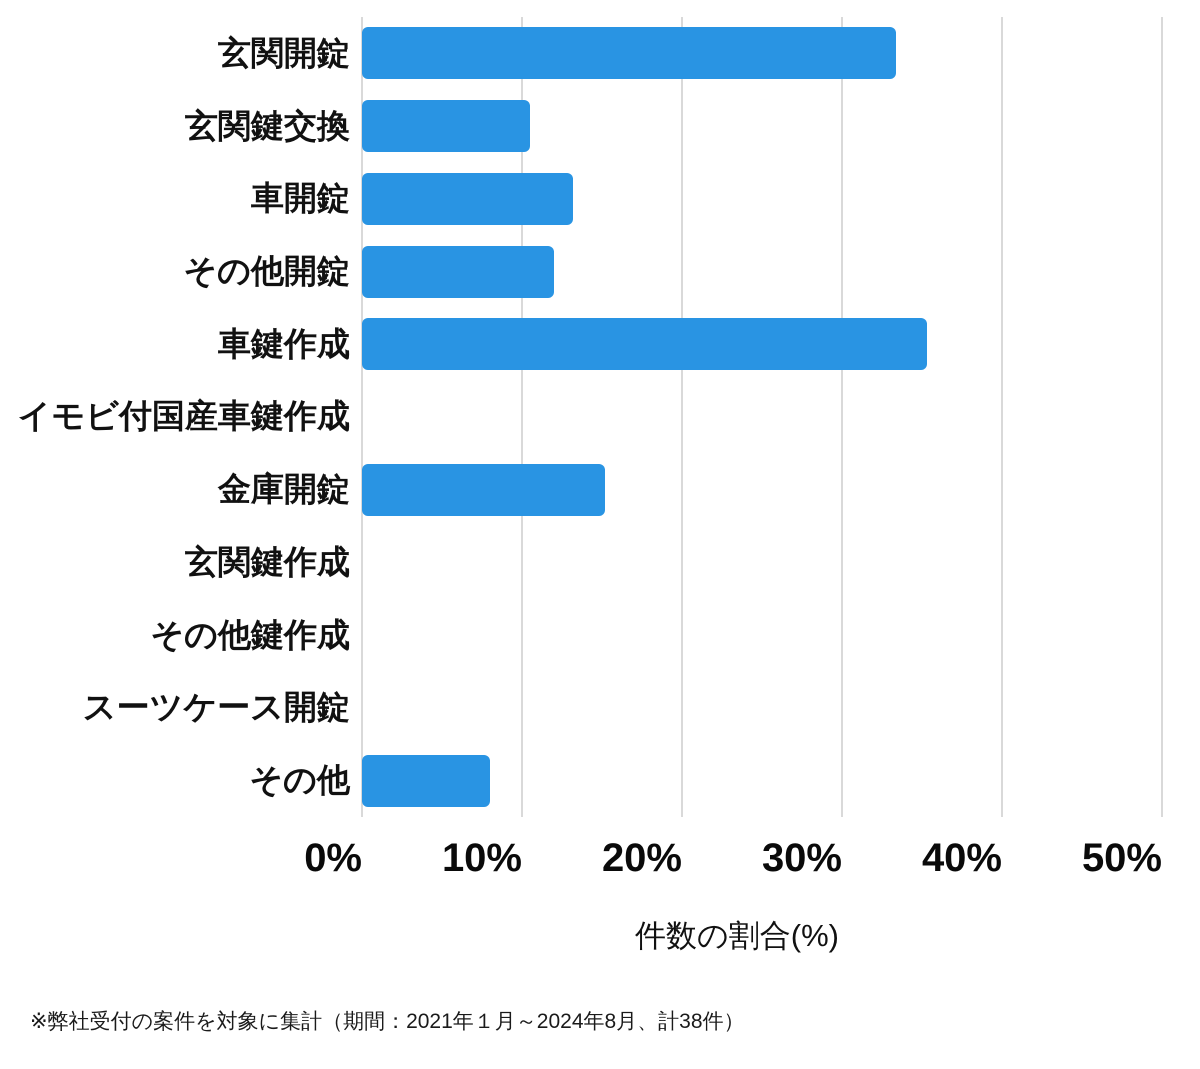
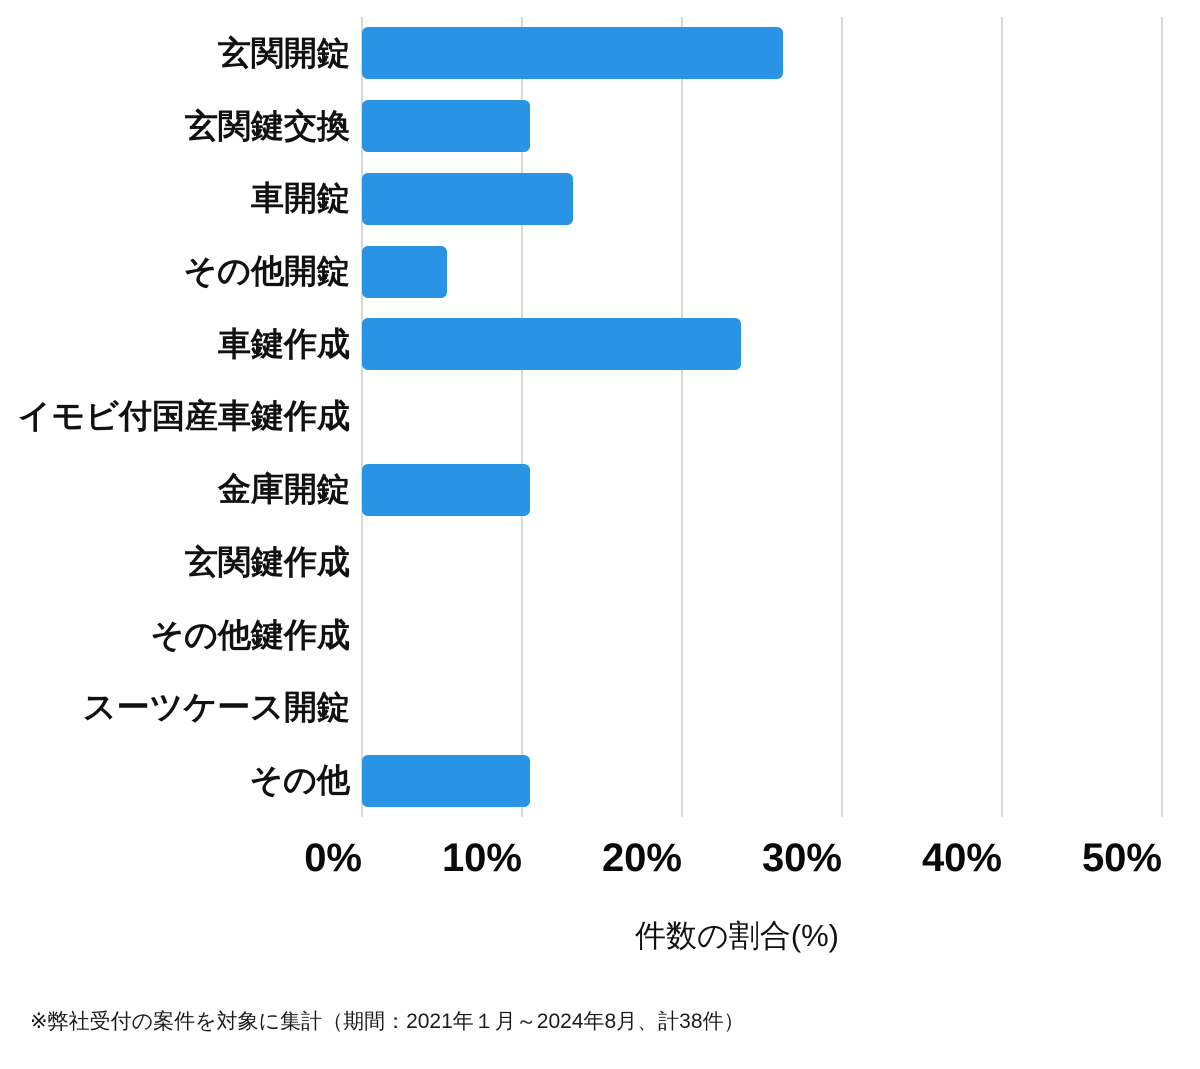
玄関開錠: 33.4% -> 26.3%
その他開錠: 12.0% -> 5.3%
車鍵作成: 35.3% -> 23.7%
金庫開錠: 15.2% -> 10.5%
その他: 8.0% -> 10.5%
